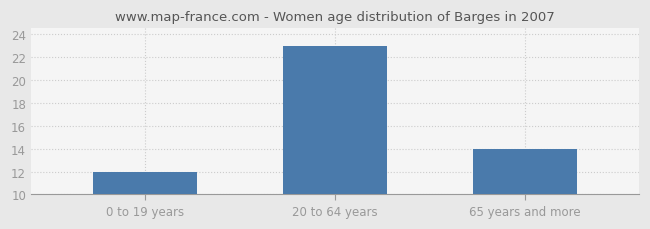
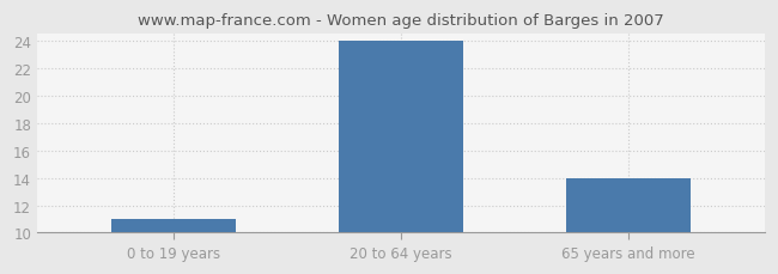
0 to 19 years: 12 -> 11
20 to 64 years: 23 -> 24
